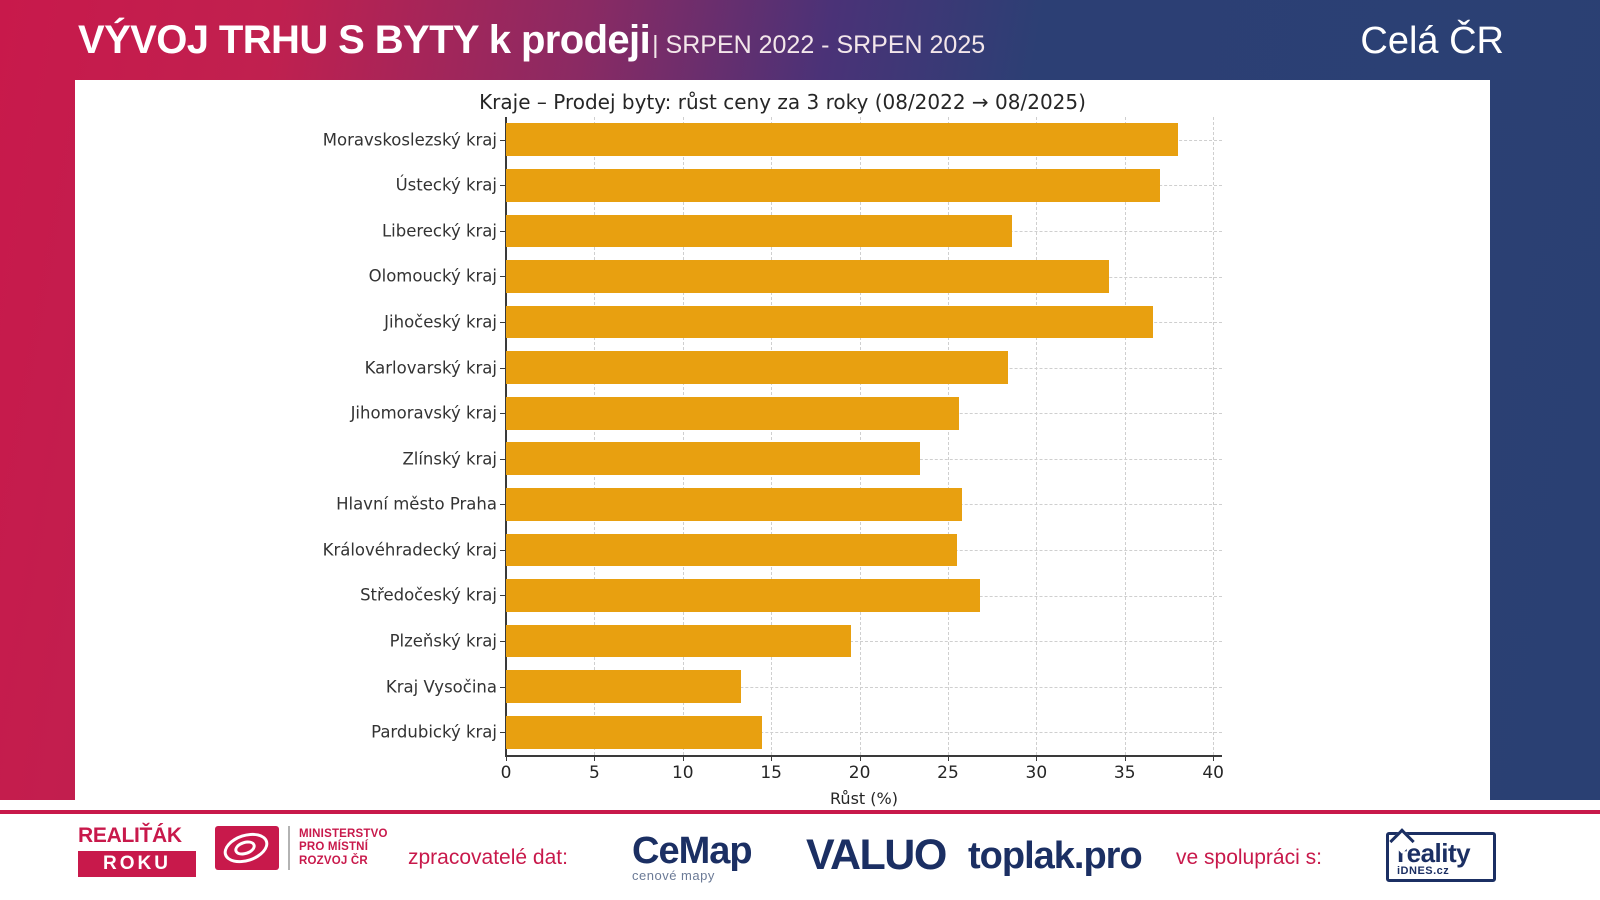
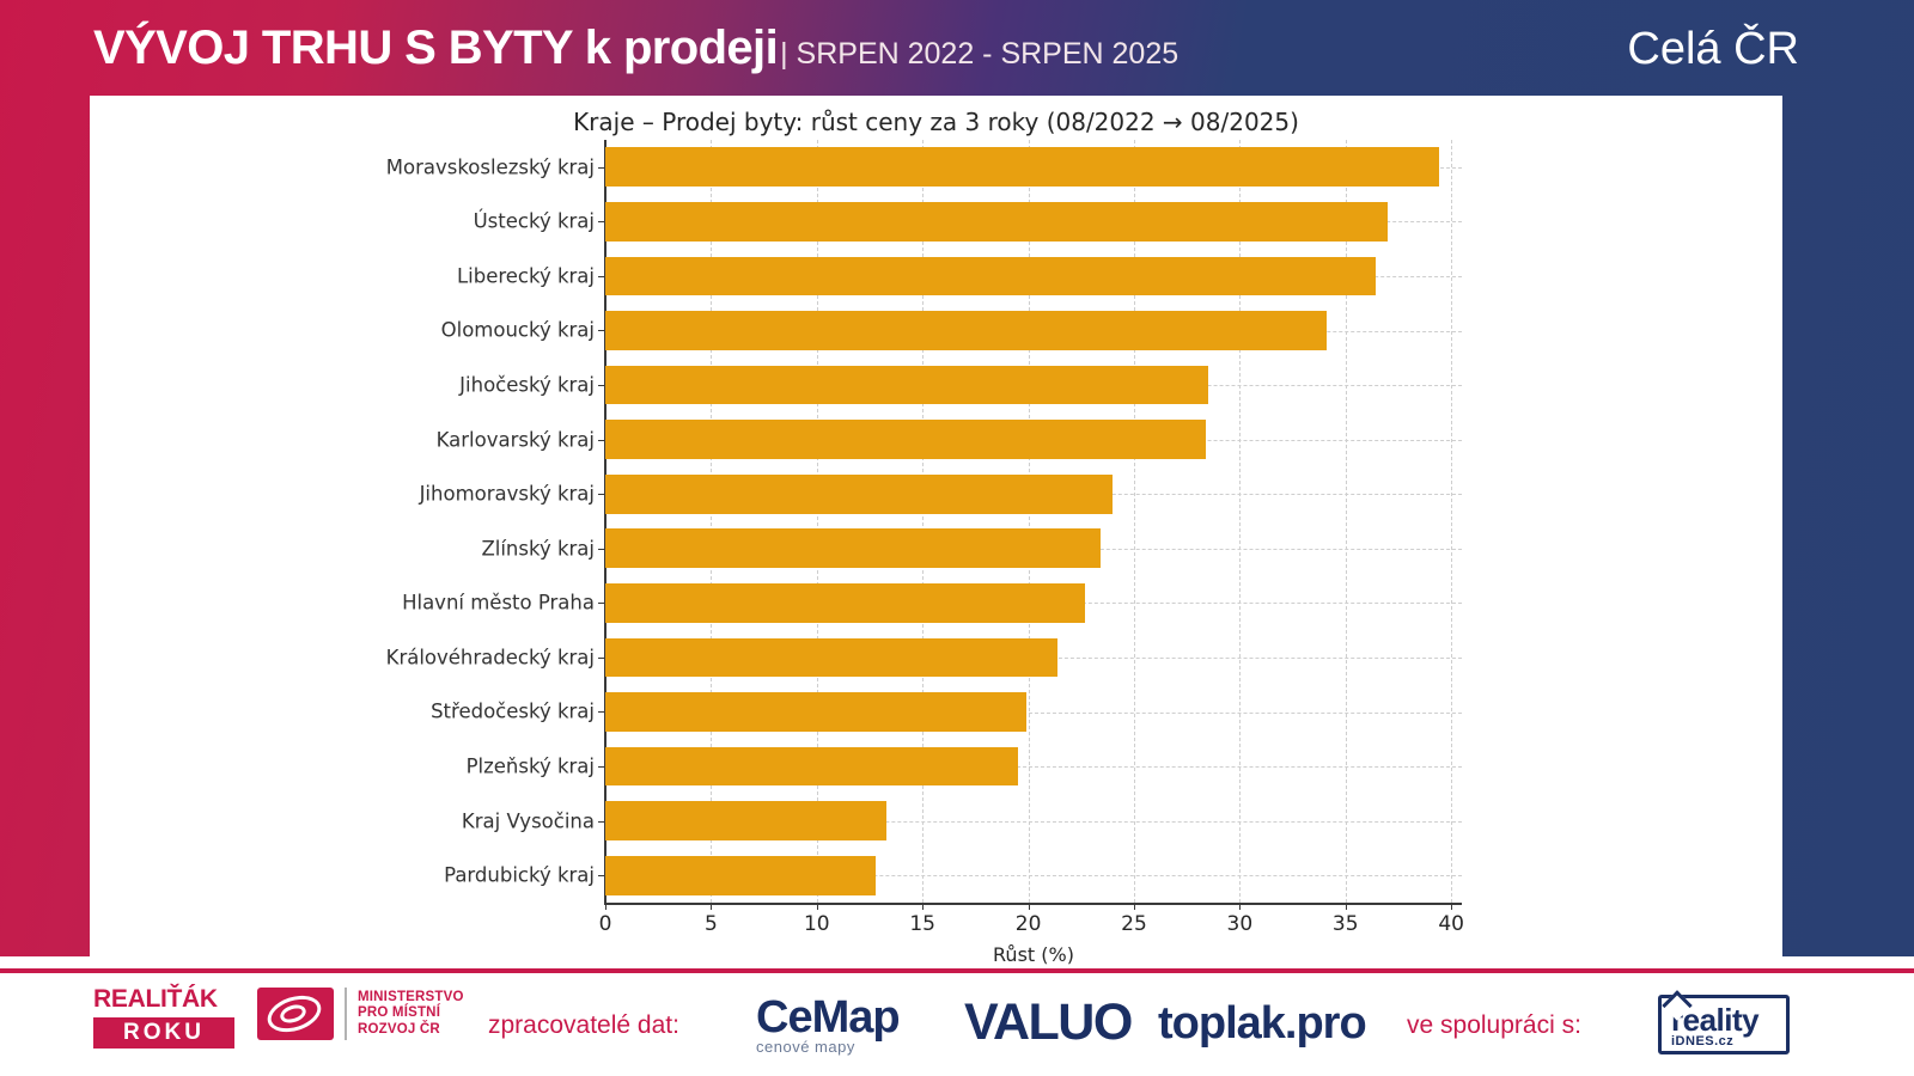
Moravskoslezský kraj: 38.0 -> 39.4
Liberecký kraj: 28.6 -> 36.4
Jihočeský kraj: 36.6 -> 28.5
Jihomoravský kraj: 25.6 -> 24.0
Hlavní město Praha: 25.8 -> 22.7
Královéhradecký kraj: 25.5 -> 21.4
Středočeský kraj: 26.8 -> 19.9
Pardubický kraj: 14.5 -> 12.8
